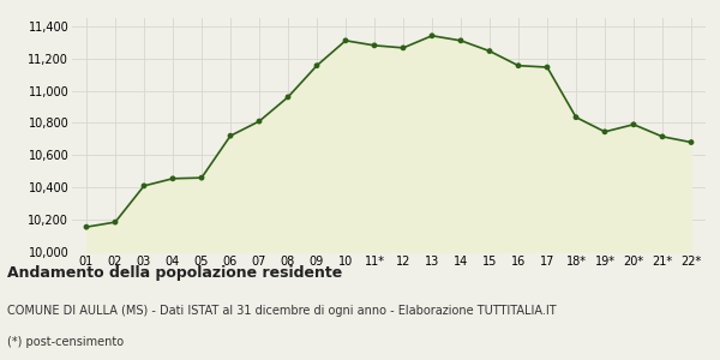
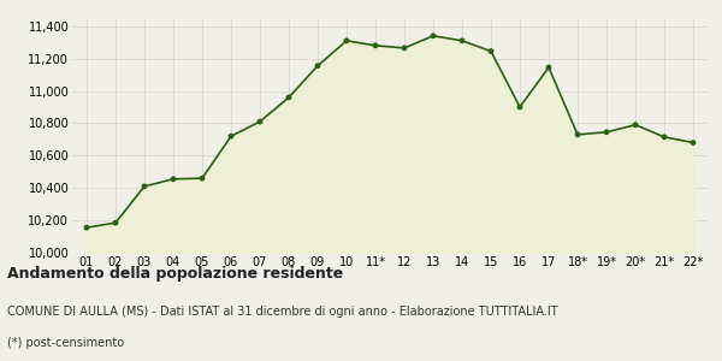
16: 11,160 -> 10,900
18*: 10,840 -> 10,730
